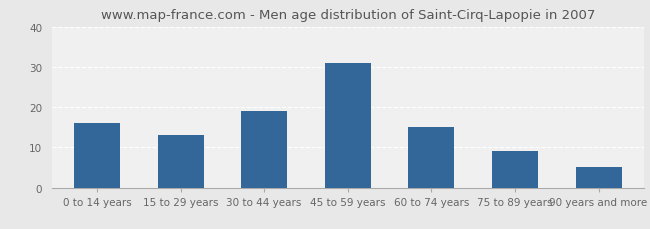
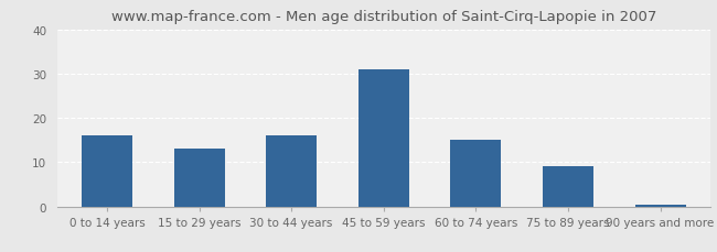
30 to 44 years: 19.0 -> 16.0
90 years and more: 5.0 -> 0.5
